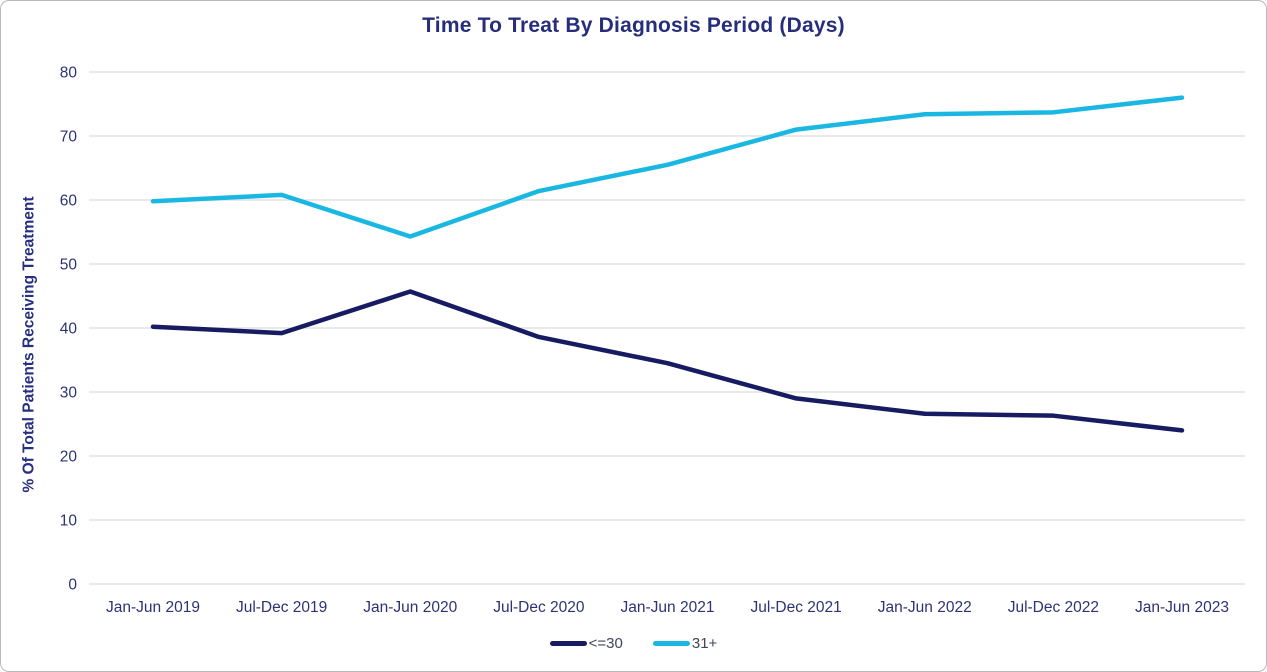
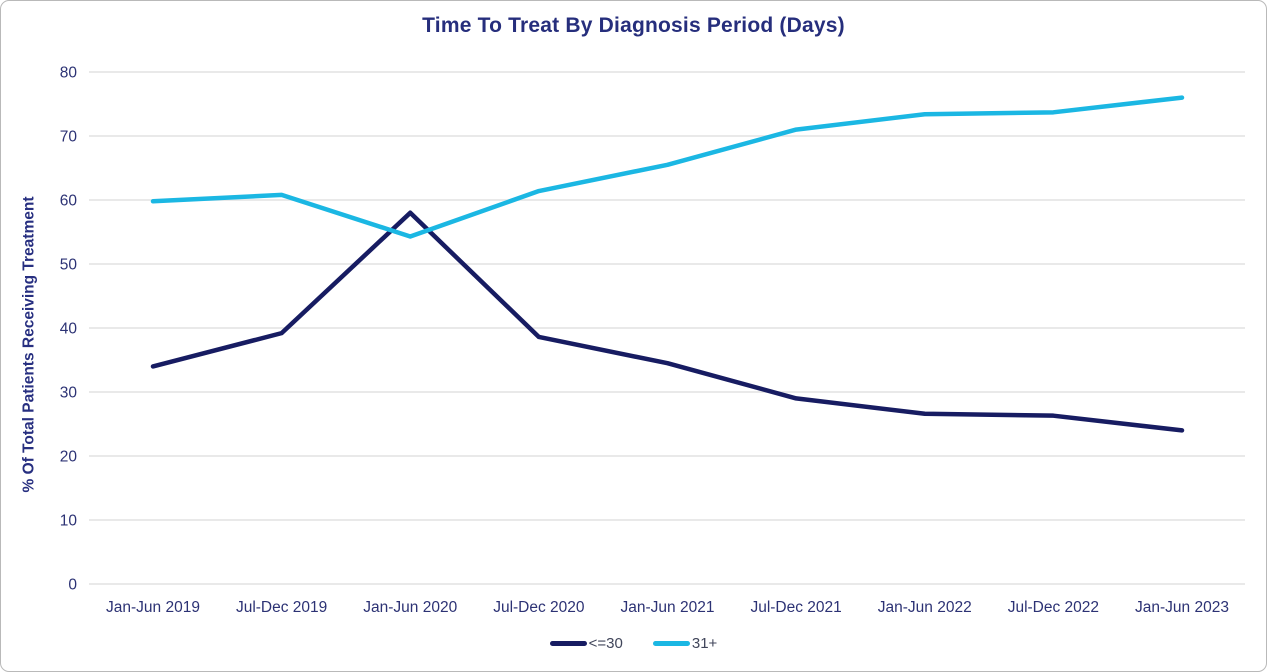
<=30/Jan-Jun 2019: 40 -> 34
<=30/Jan-Jun 2020: 46 -> 58
